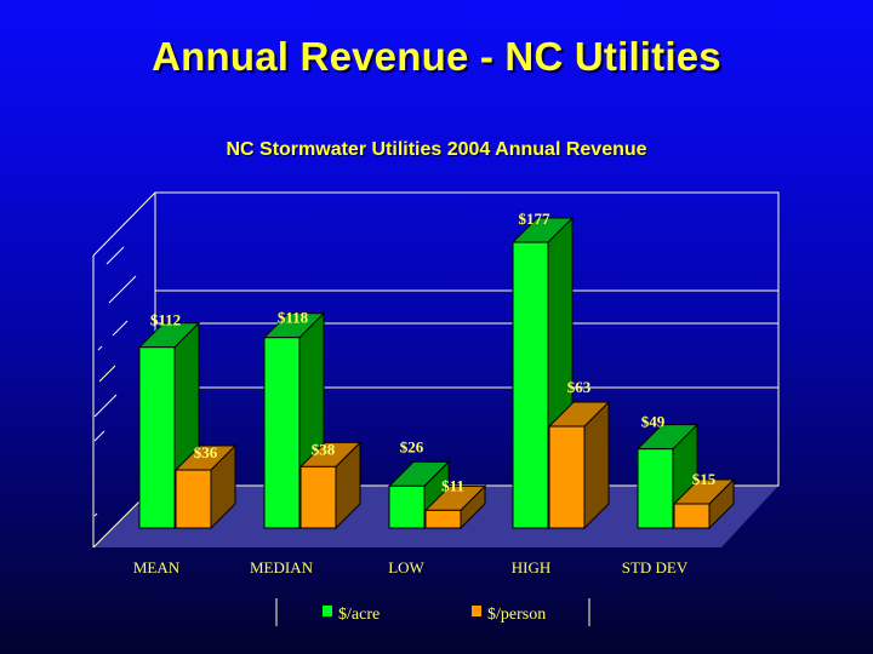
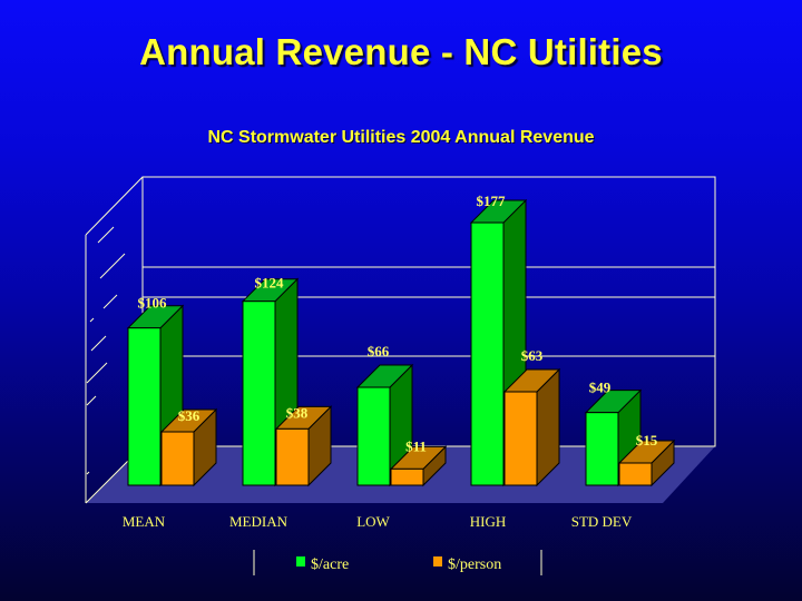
$/acre/MEAN: $112 -> $106
$/acre/MEDIAN: $118 -> $124
$/acre/LOW: $26 -> $66
